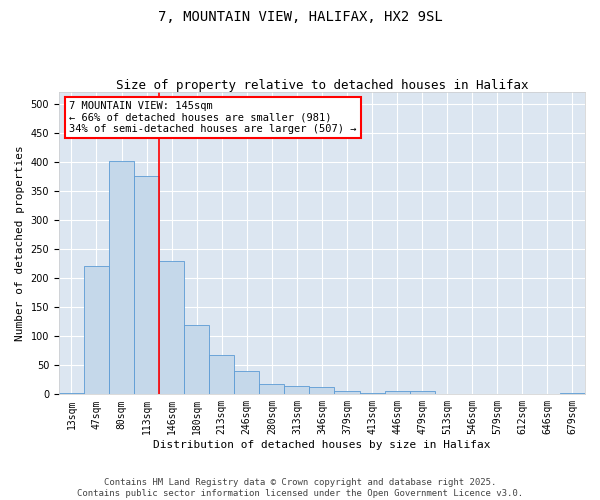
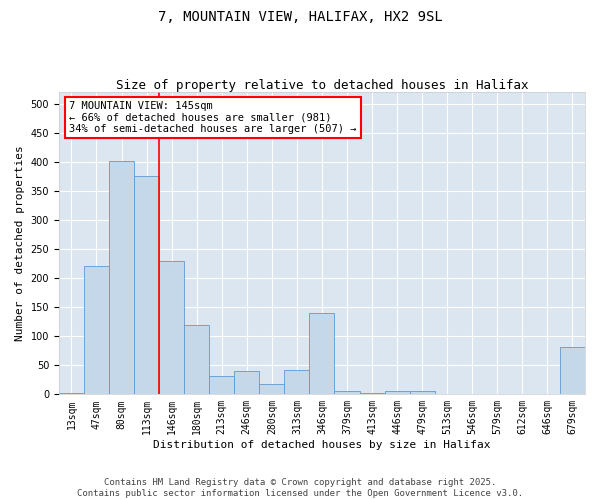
213sqm: 68 -> 32
313sqm: 14 -> 42
346sqm: 12 -> 140
679sqm: 2 -> 82
